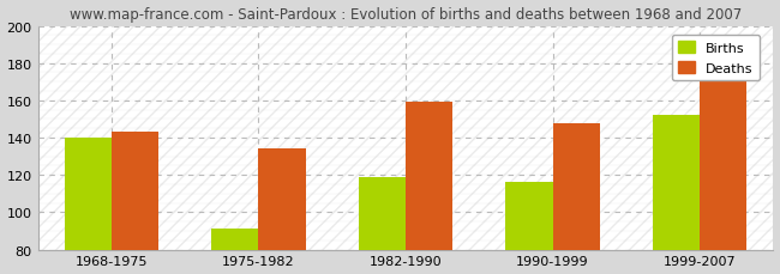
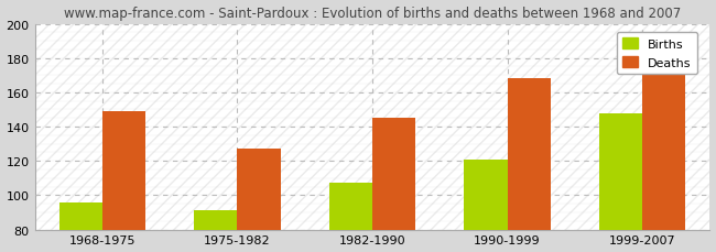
Births/1968-1975: 140 -> 96
Deaths/1968-1975: 143 -> 149
Deaths/1975-1982: 134 -> 127
Births/1982-1990: 119 -> 107
Deaths/1982-1990: 159 -> 145
Births/1990-1999: 116 -> 121
Deaths/1990-1999: 148 -> 168
Births/1999-2007: 152 -> 148
